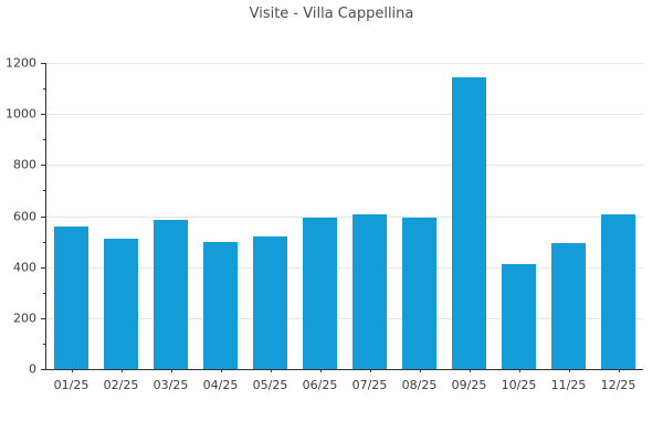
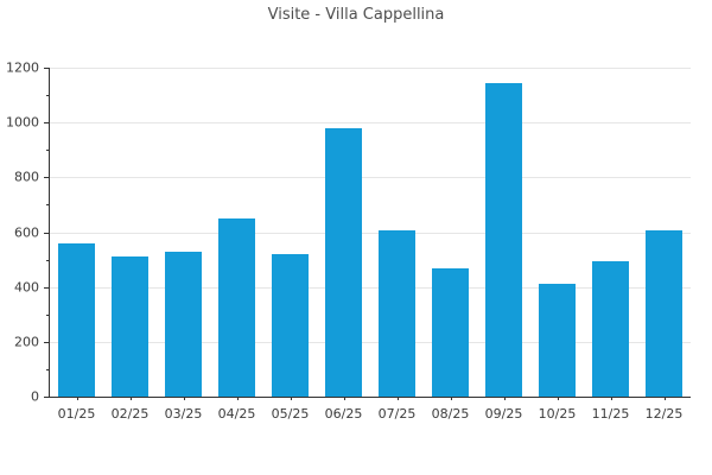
03/25: 580 -> 530
04/25: 500 -> 650
06/25: 600 -> 980
08/25: 600 -> 470
